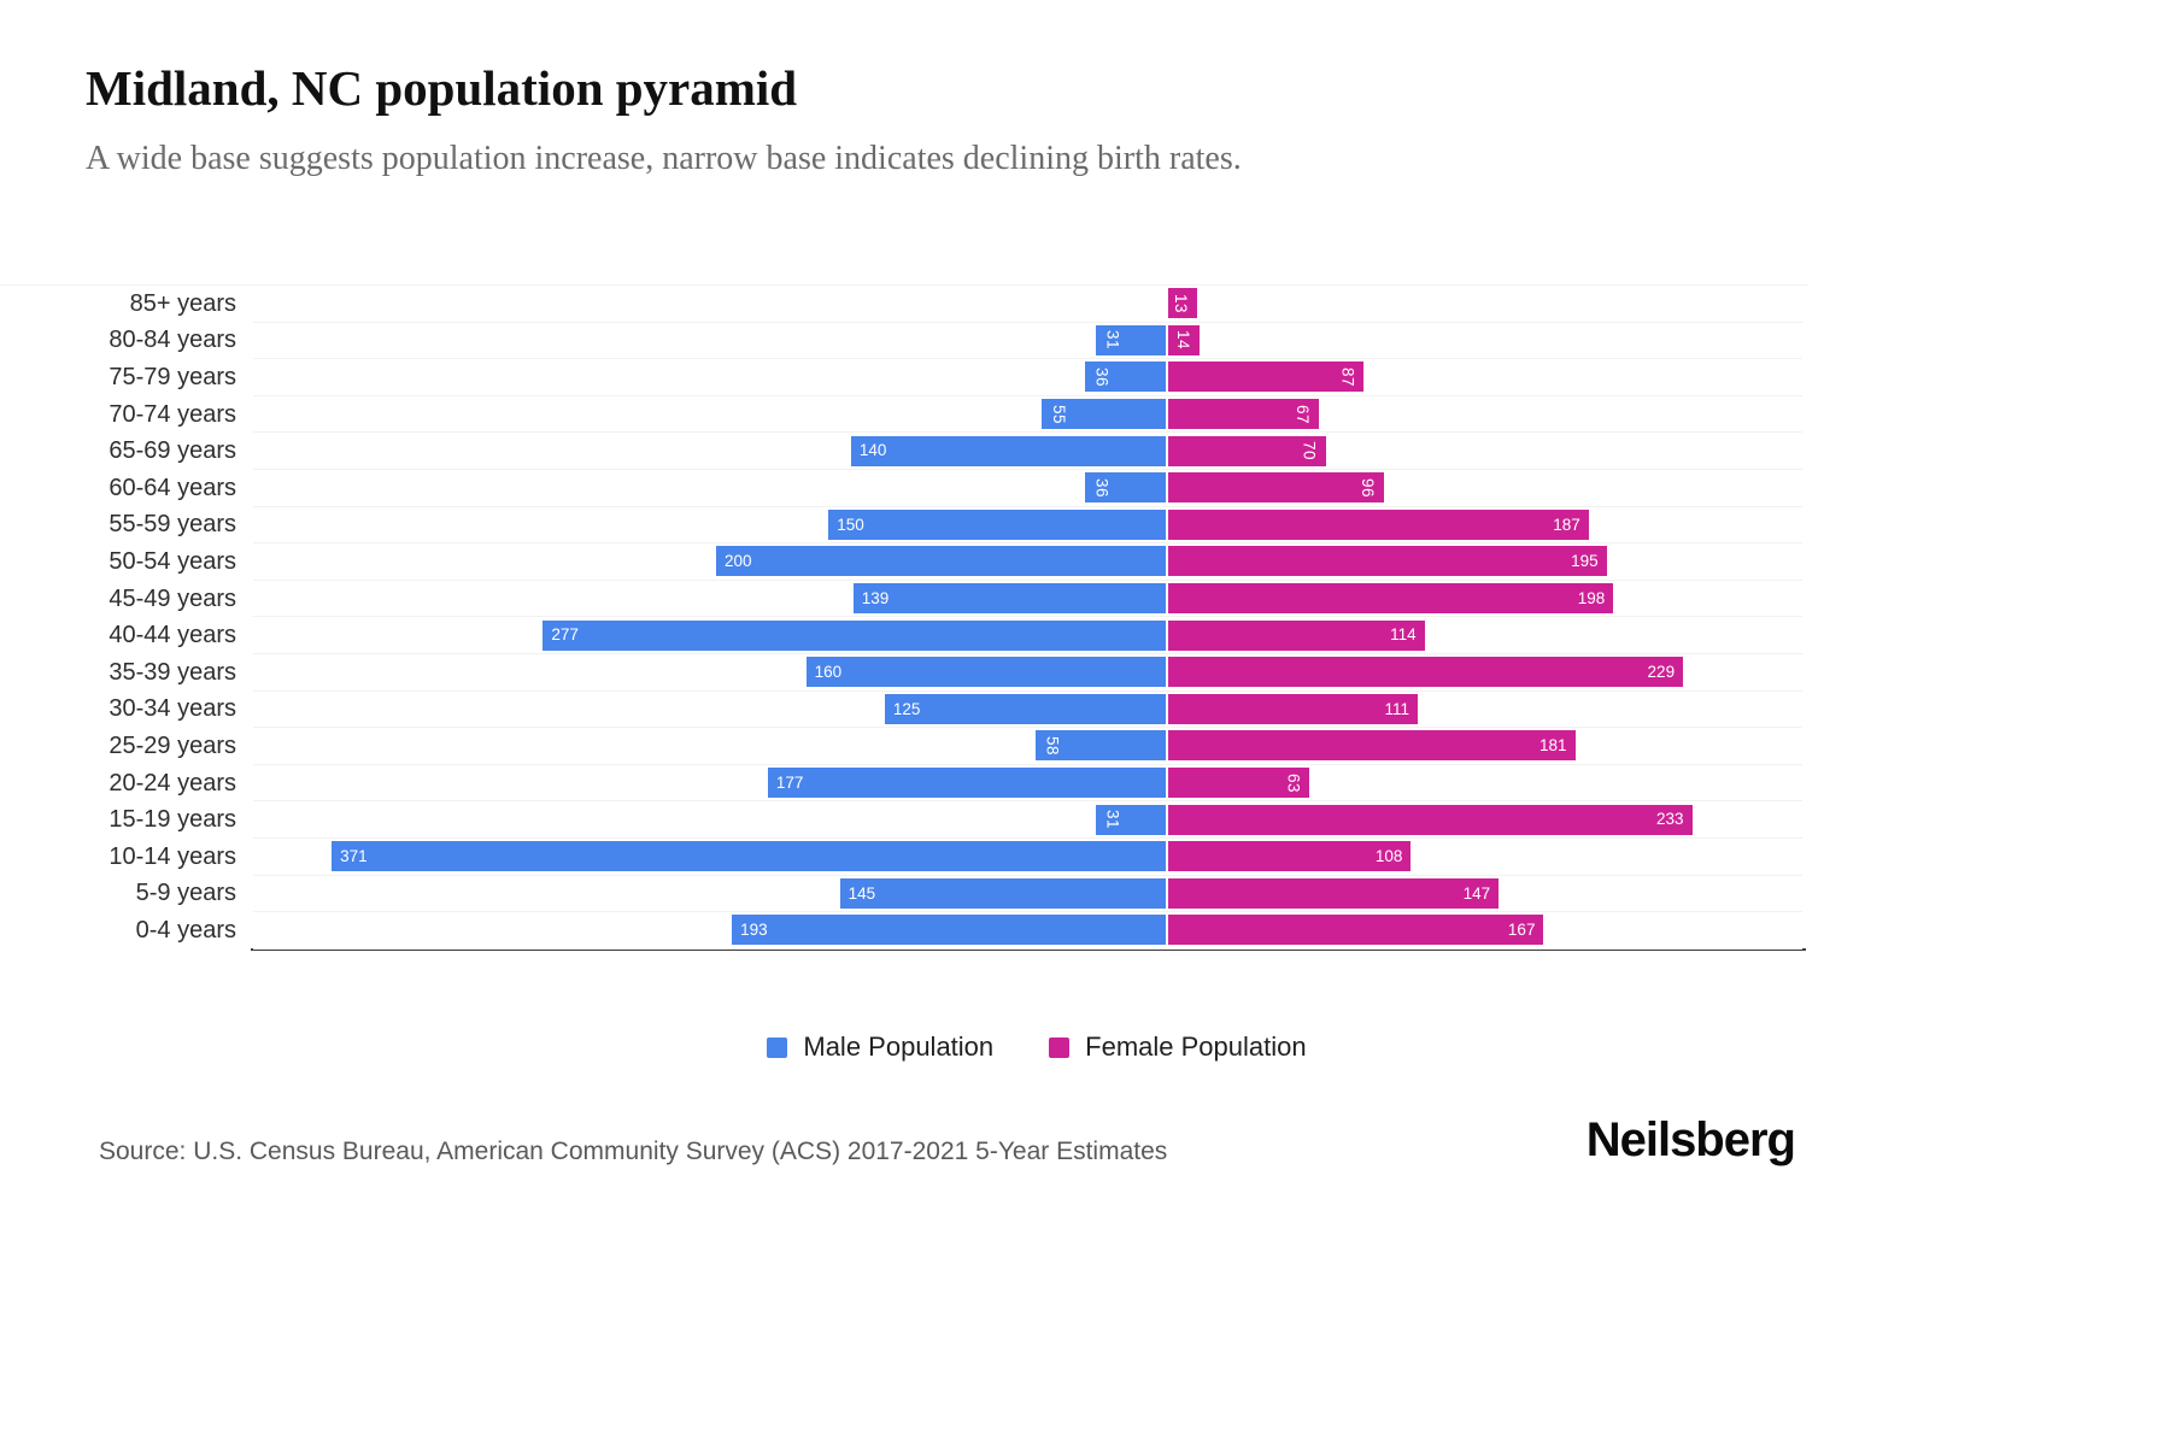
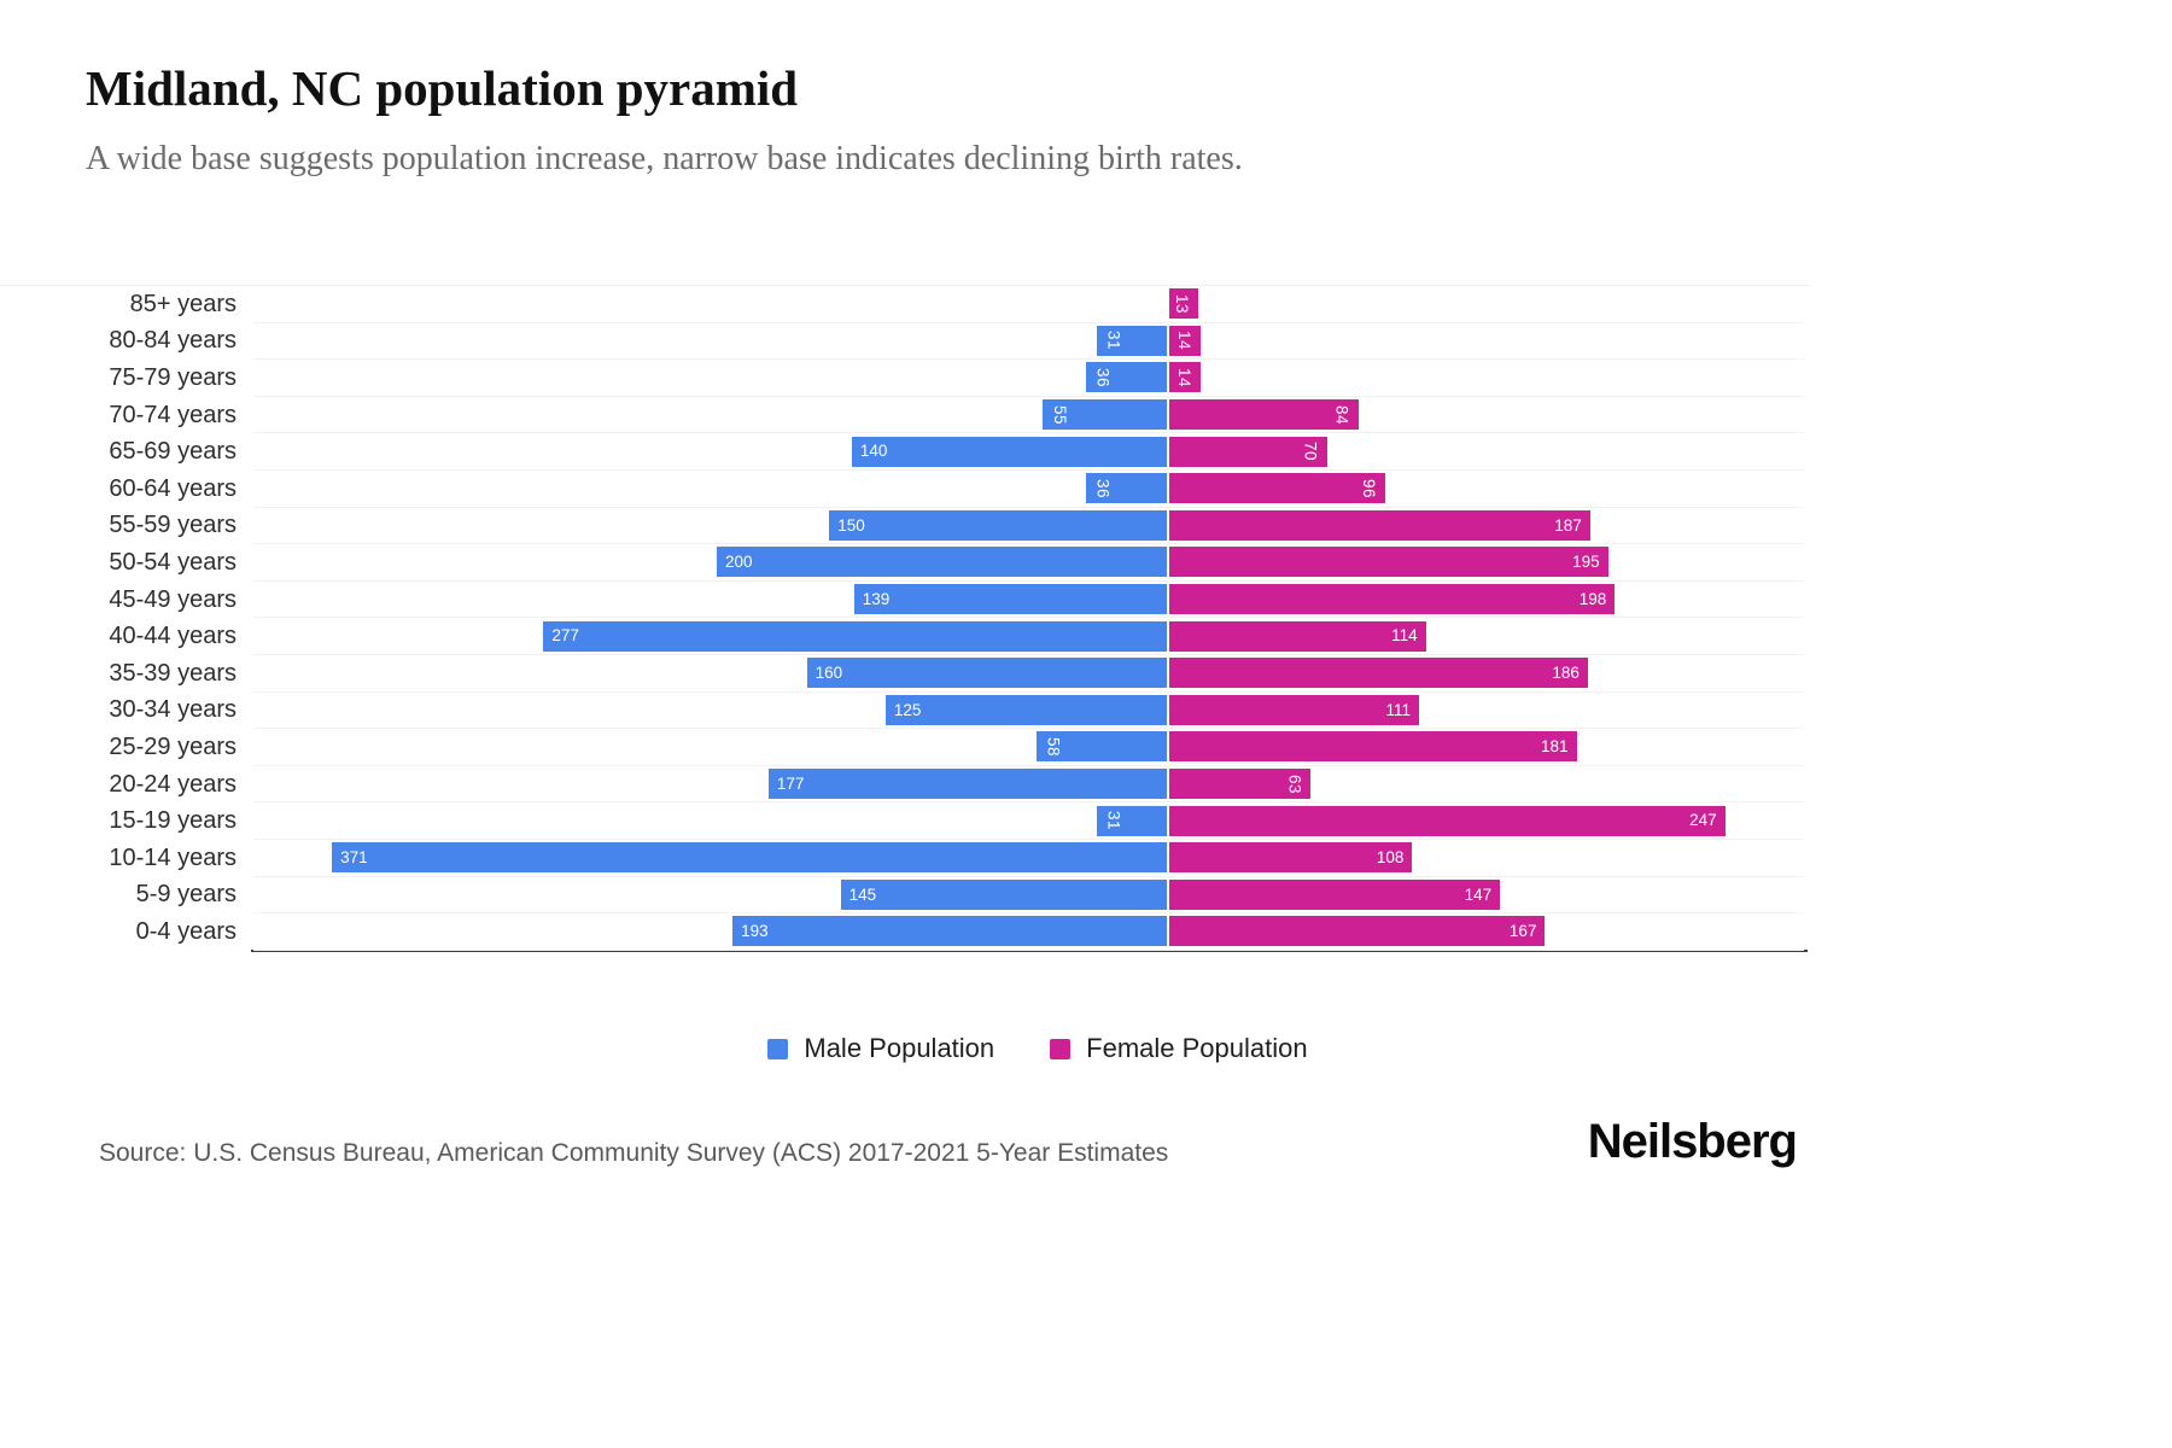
Female Population/75-79 years: 87 -> 14
Female Population/70-74 years: 67 -> 84
Female Population/35-39 years: 229 -> 186
Female Population/15-19 years: 233 -> 247
